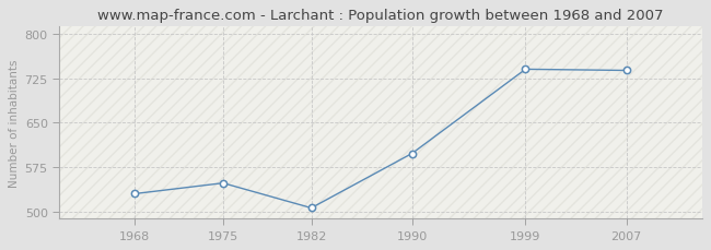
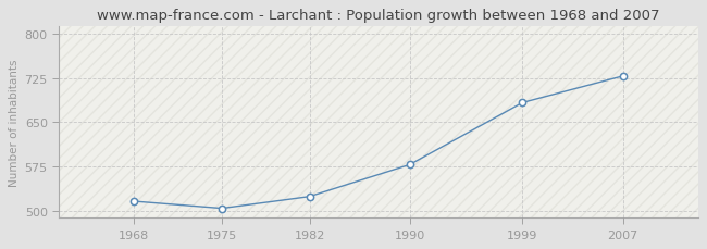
1968: 530 -> 516
1975: 548 -> 504
1982: 506 -> 524
1990: 598 -> 578
1999: 740 -> 683
2007: 738 -> 728
